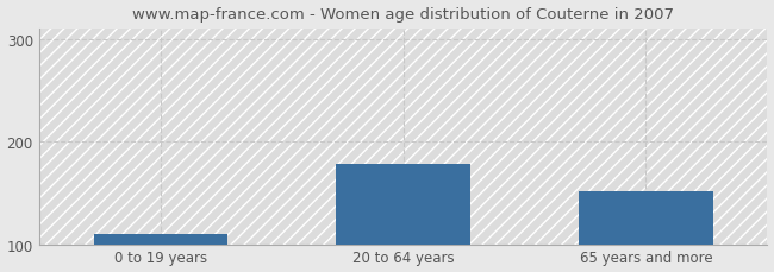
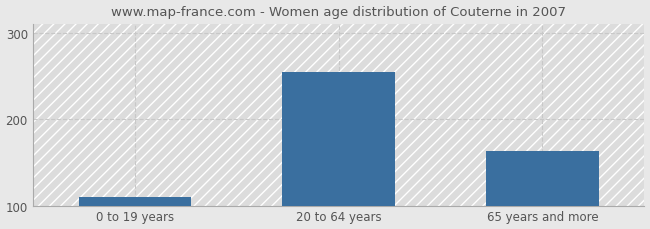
20 to 64 years: 178 -> 255
65 years and more: 152 -> 163
